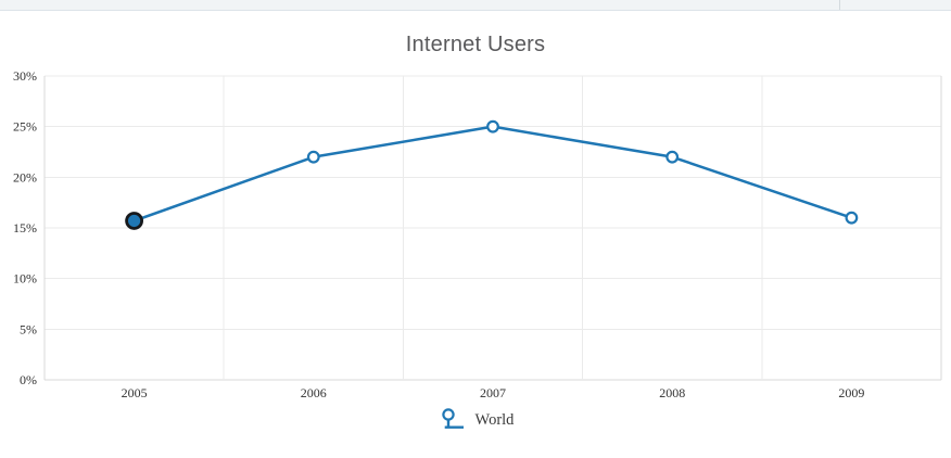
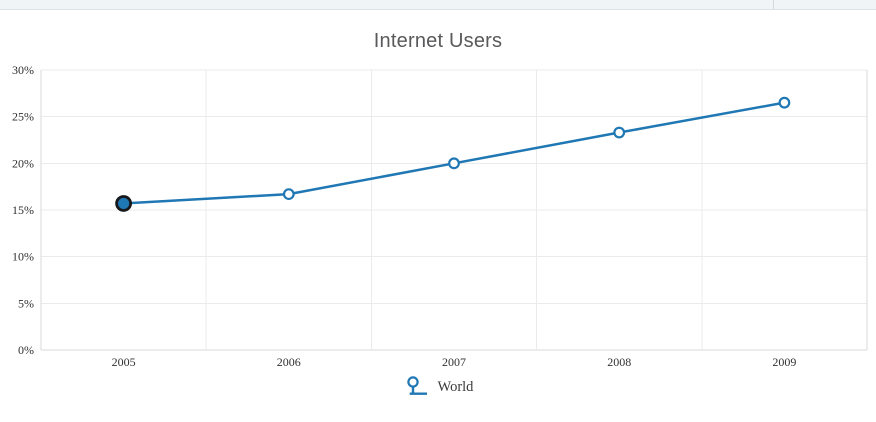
2006: 22% -> 17%
2007: 25% -> 20%
2008: 22% -> 23%
2009: 16% -> 26%
